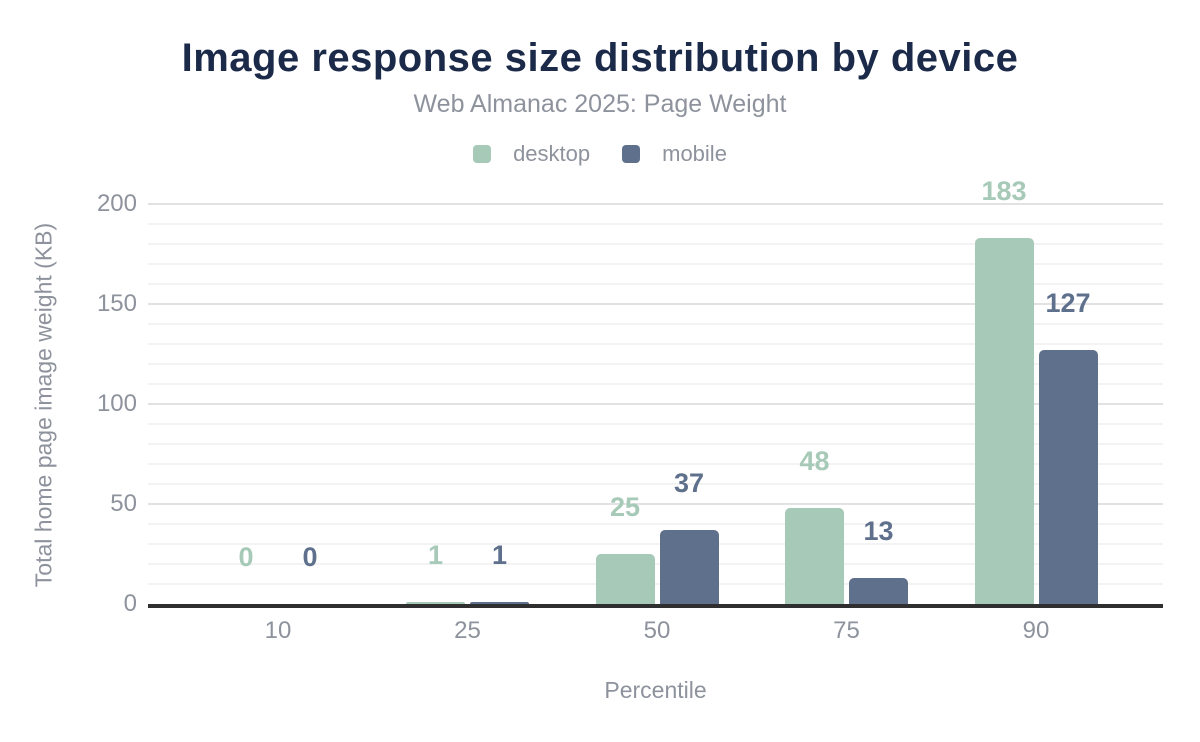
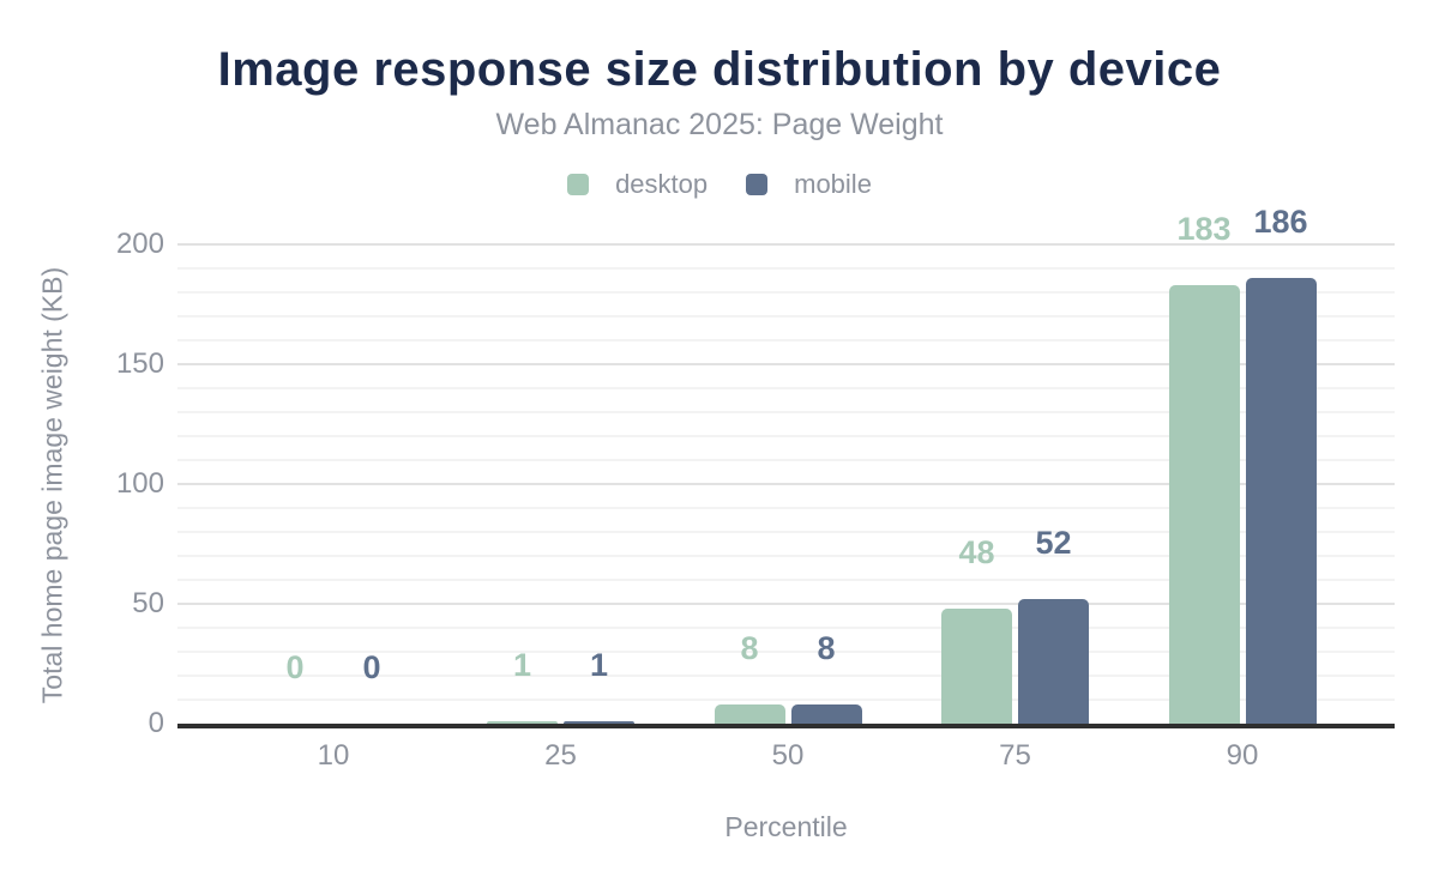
desktop/50: 25 -> 8
mobile/50: 37 -> 8
mobile/75: 13 -> 52
mobile/90: 127 -> 186
